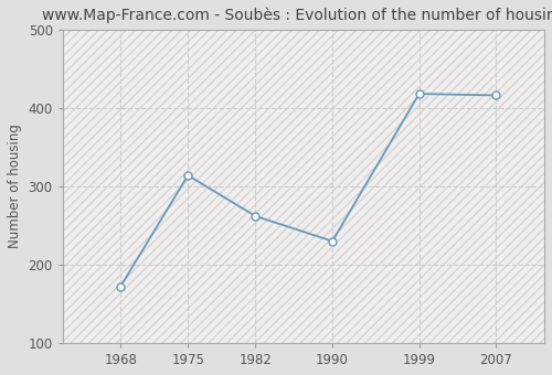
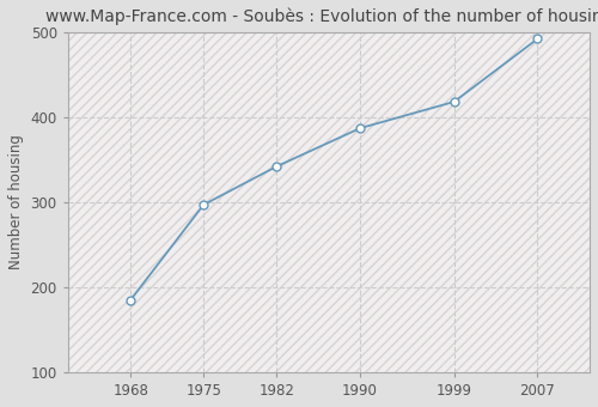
1968: 172 -> 185
1975: 314 -> 297
1982: 262 -> 342
1990: 230 -> 387
2007: 416 -> 492
